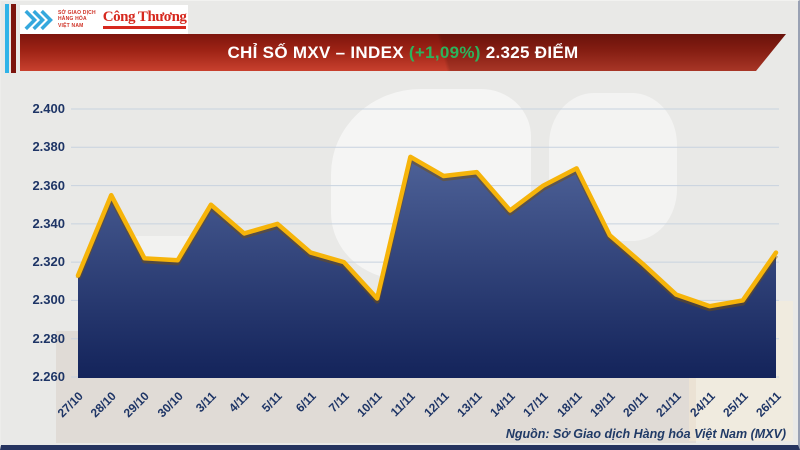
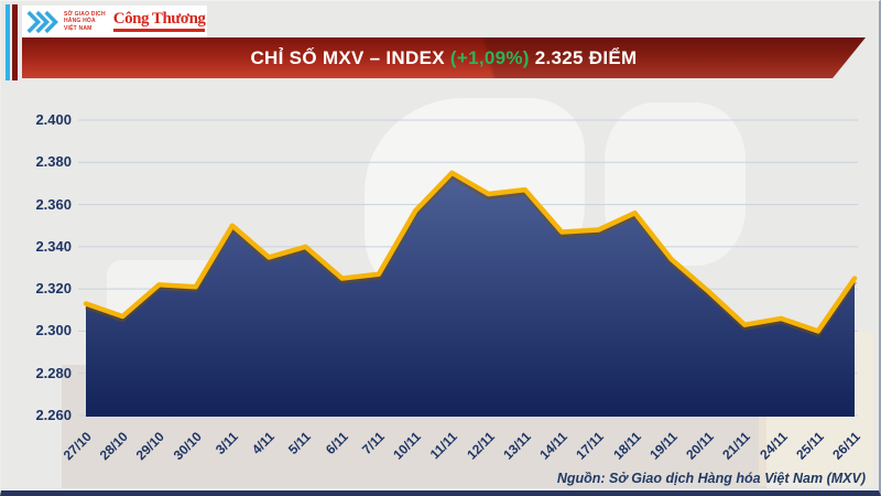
28/10: 2355 -> 2307
7/11: 2320 -> 2327
10/11: 2301 -> 2357
17/11: 2360 -> 2348
18/11: 2369 -> 2356
24/11: 2297 -> 2306
